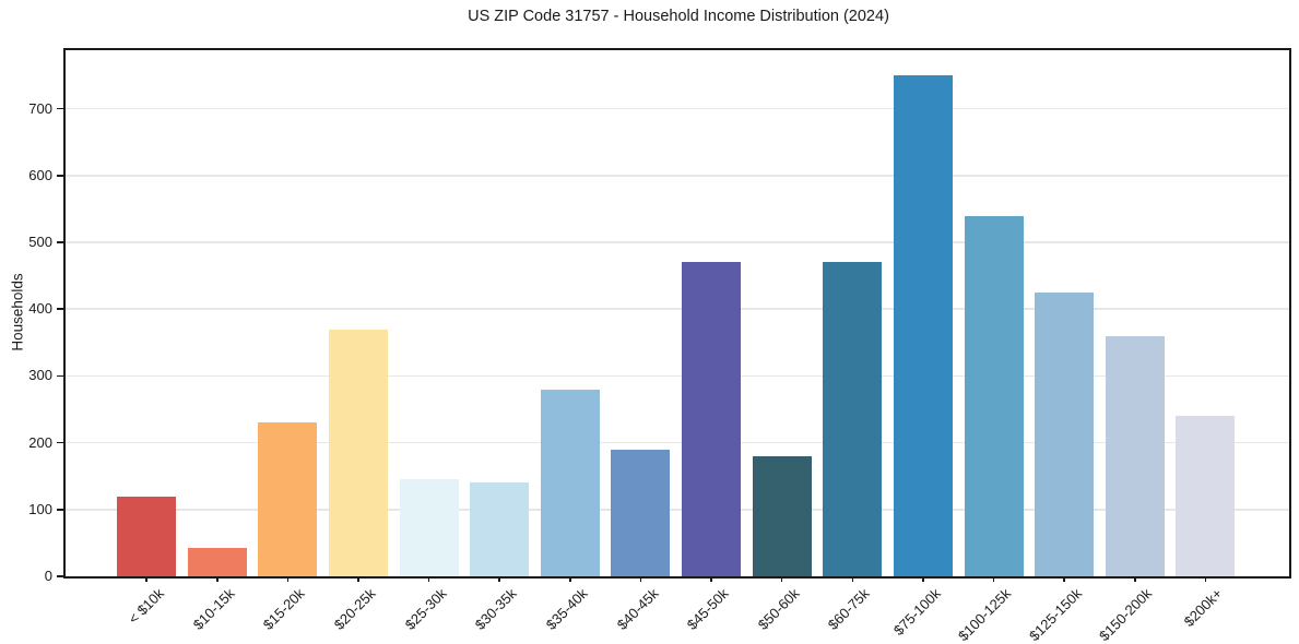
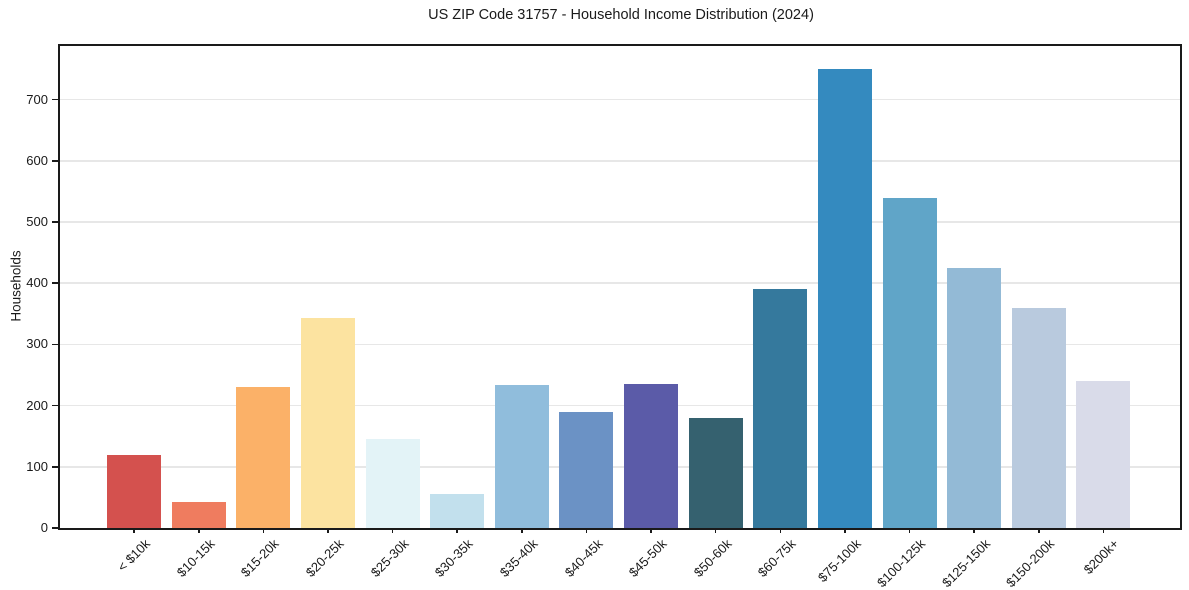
$20-25k: 370 -> 340
$30-35k: 140 -> 60
$35-40k: 280 -> 230
$45-50k: 470 -> 240
$60-75k: 470 -> 390
